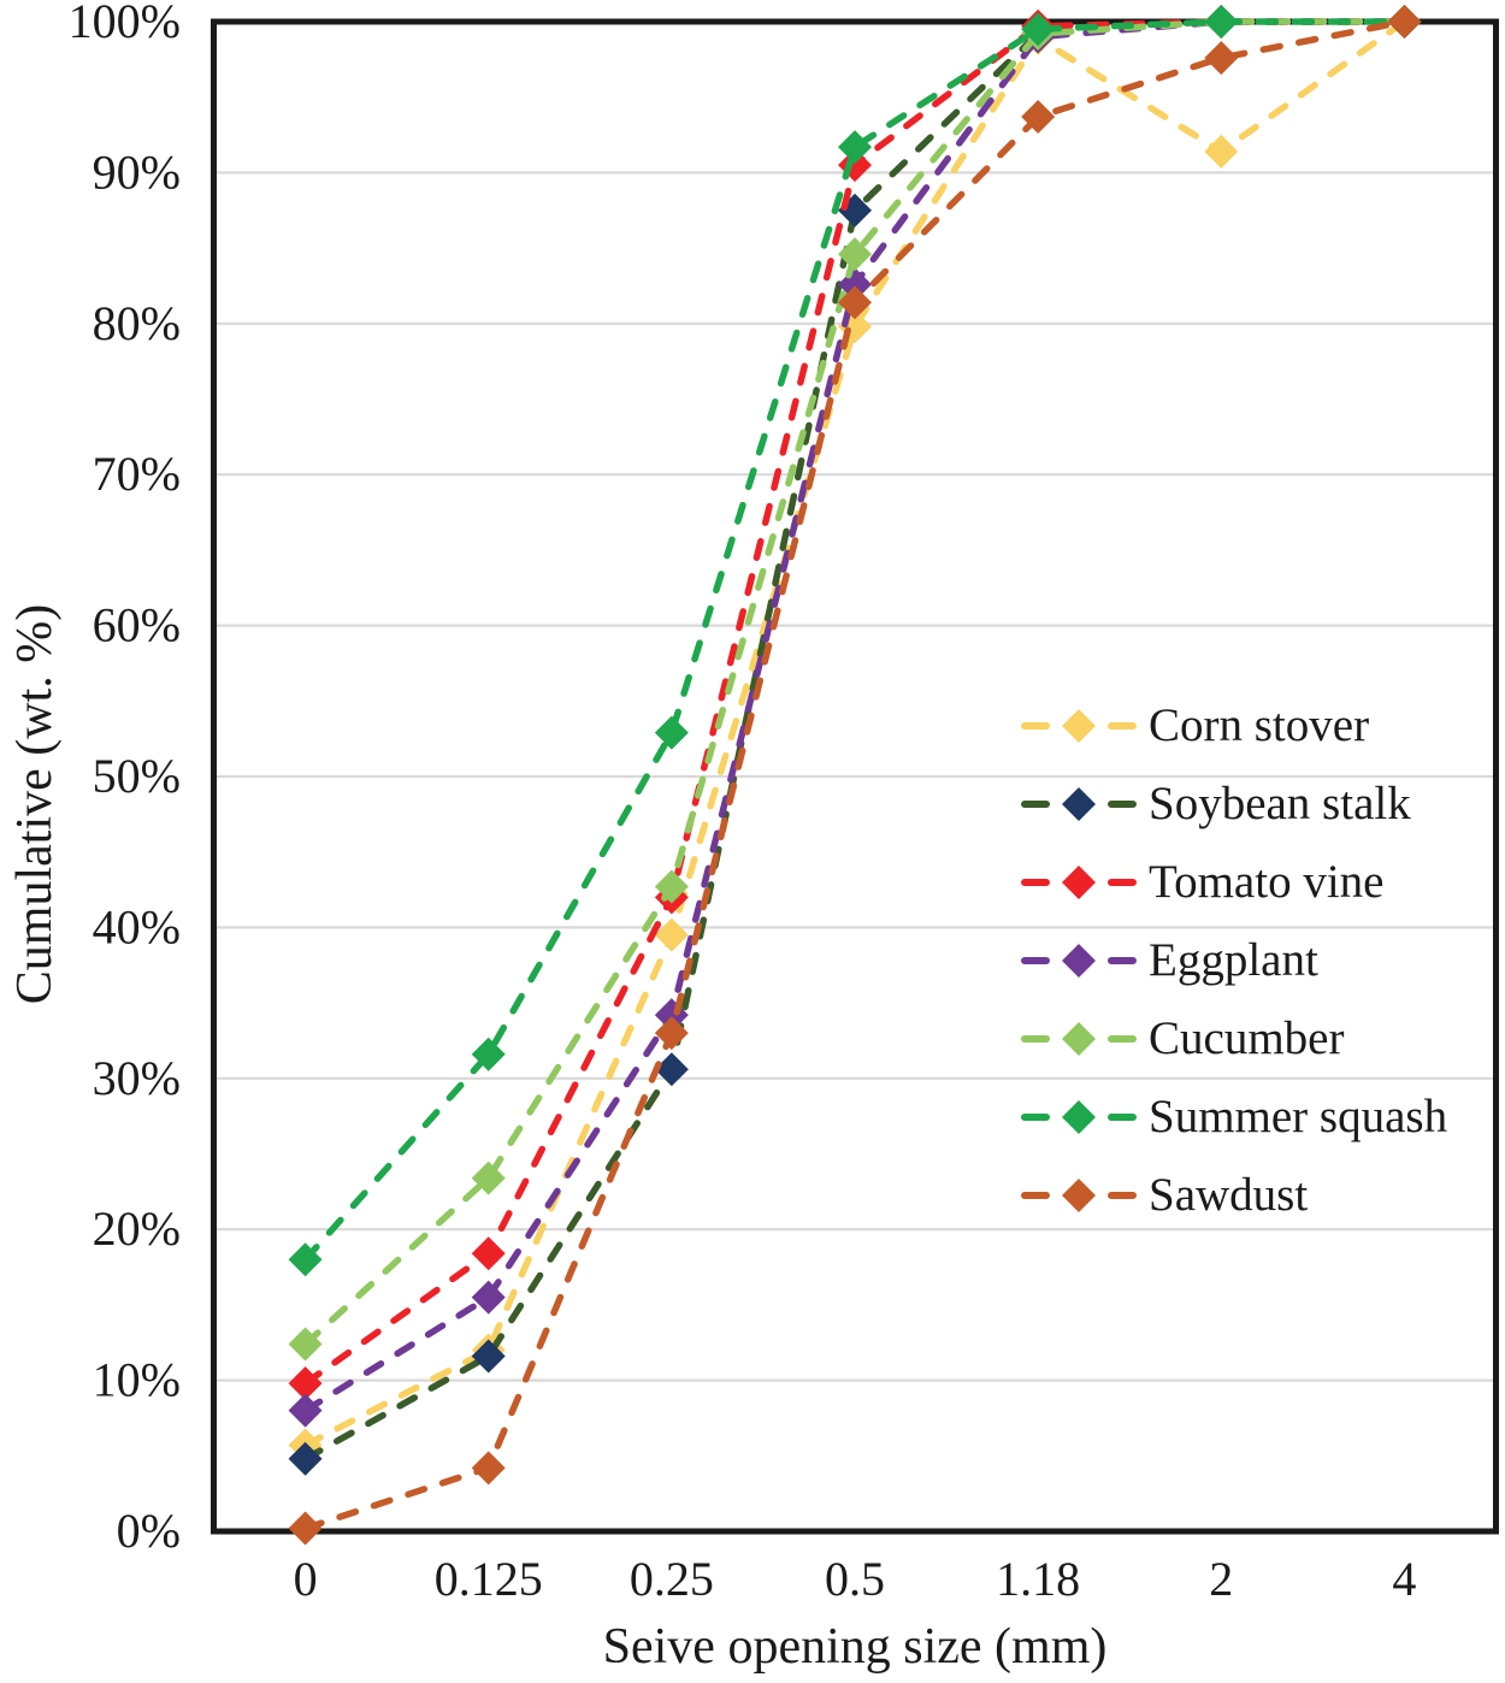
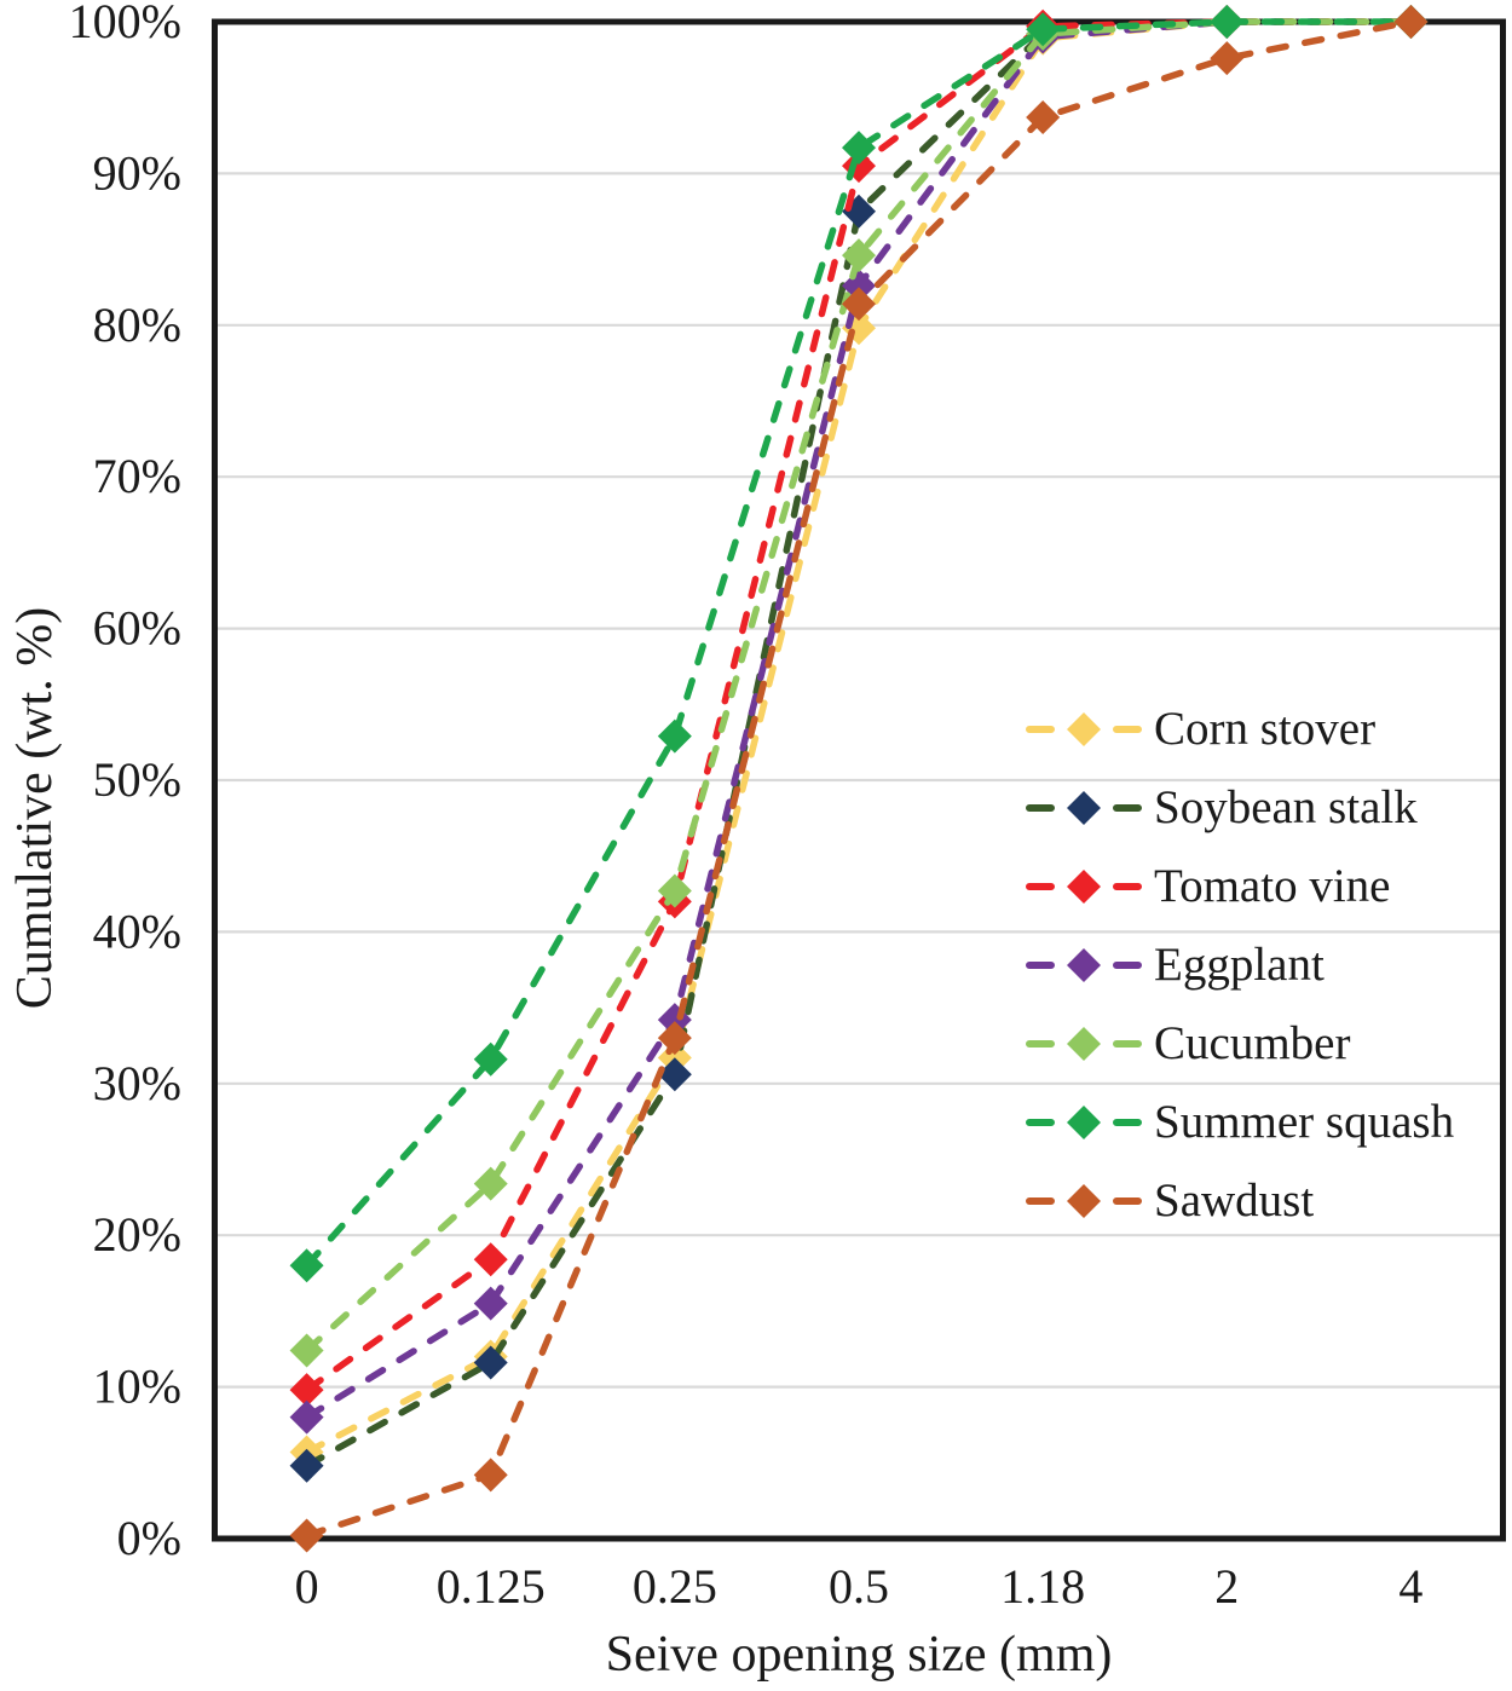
Corn stover/0.25: 39.5% -> 31.7%
Corn stover/2: 91.4% -> 100.0%
